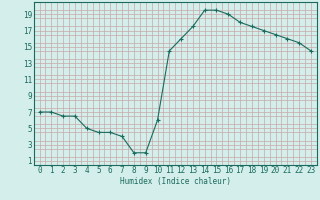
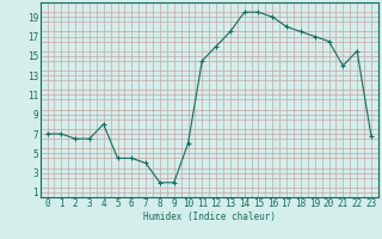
4: 5.0 -> 8.0
21: 16.0 -> 14.0
23: 14.5 -> 6.8
